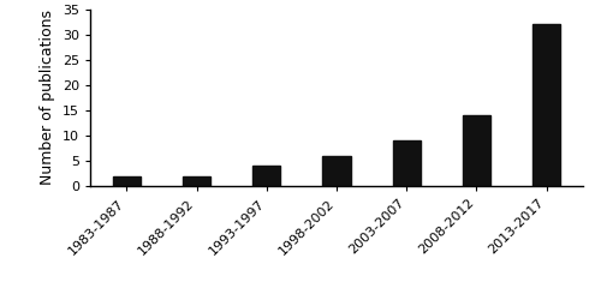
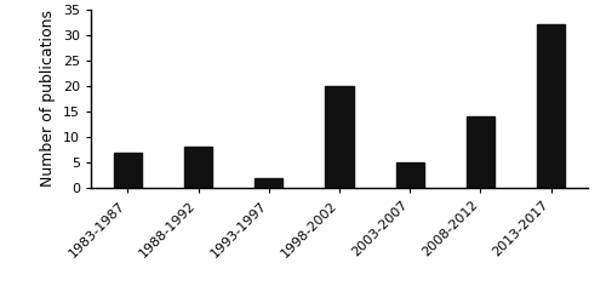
1983-1987: 2 -> 7
1988-1992: 2 -> 8
1993-1997: 4 -> 2
1998-2002: 6 -> 20
2003-2007: 9 -> 5
